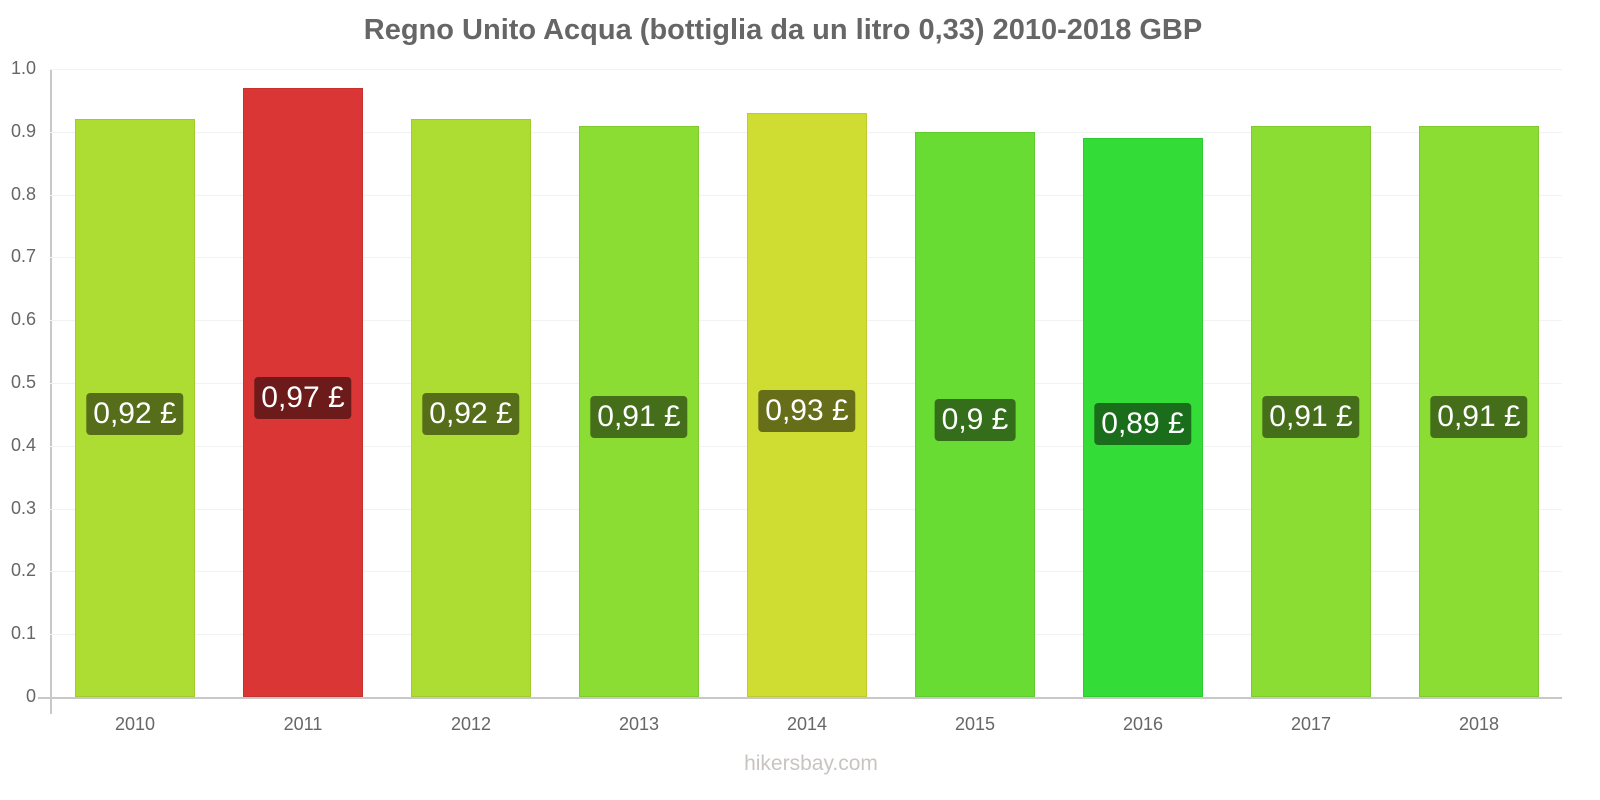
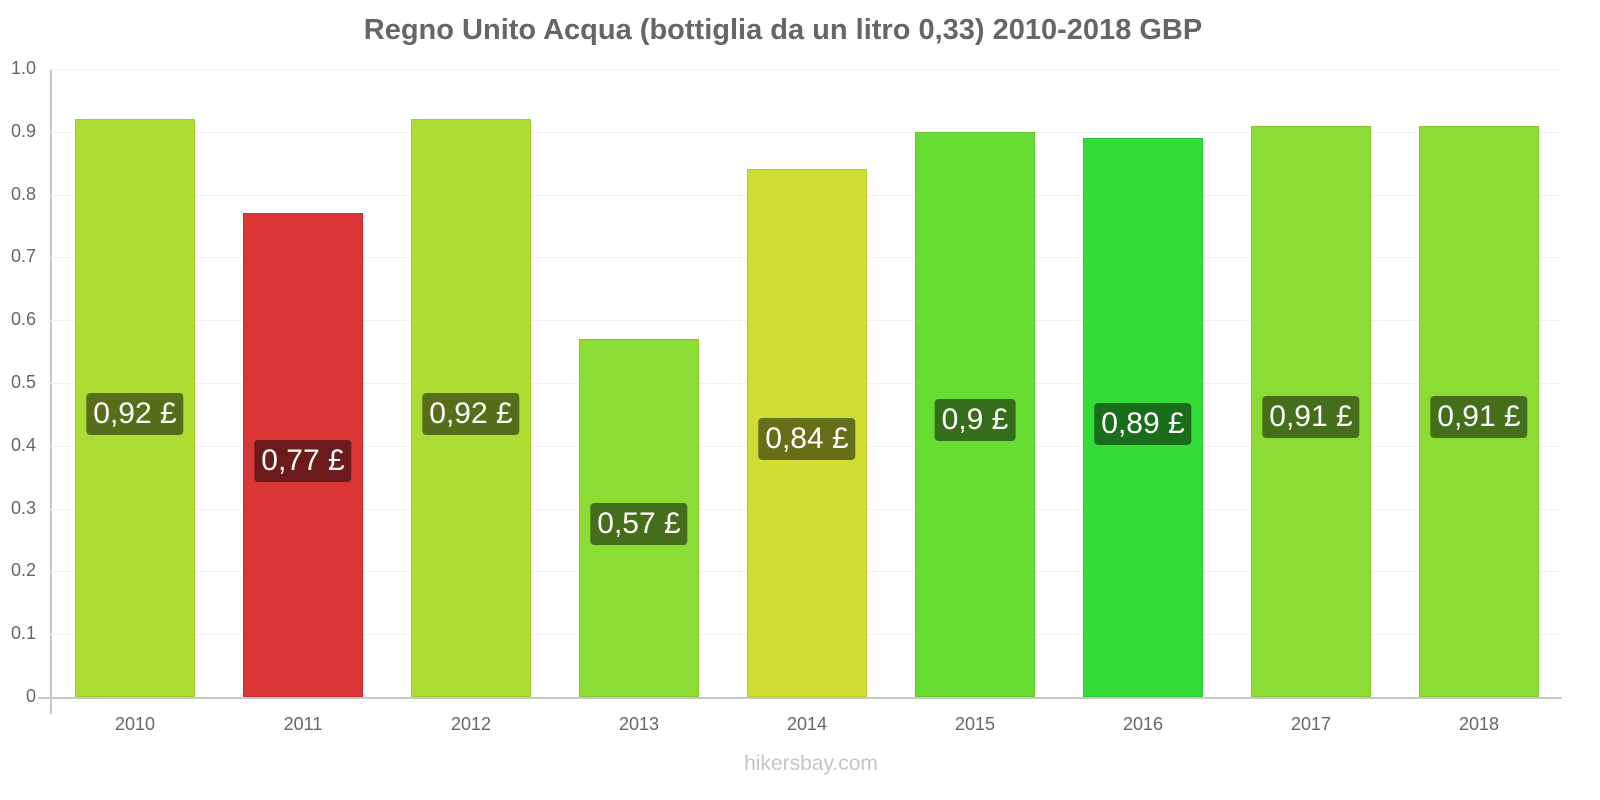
2011: 0,97 -> 0,77
2013: 0,91 -> 0,57
2014: 0,93 -> 0,84
